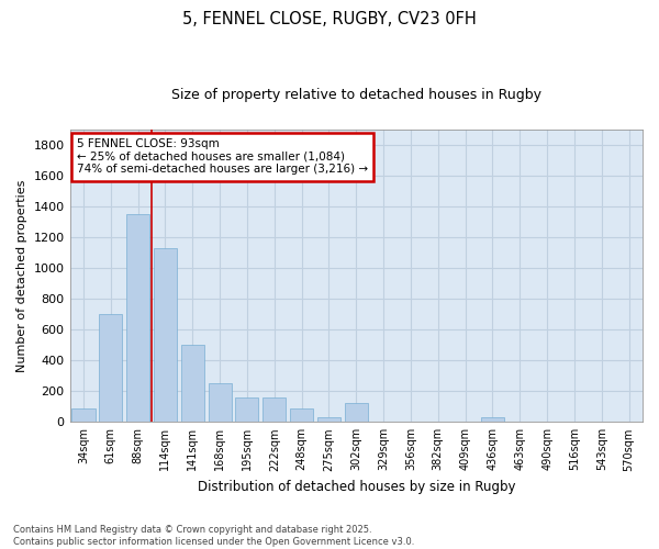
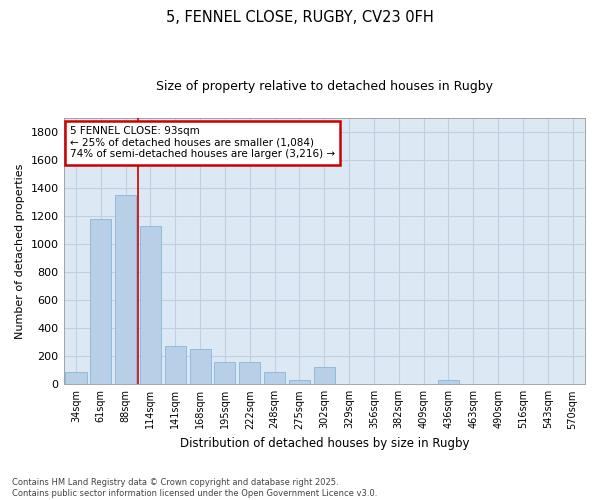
61sqm: 700 -> 1180
141sqm: 500 -> 270
